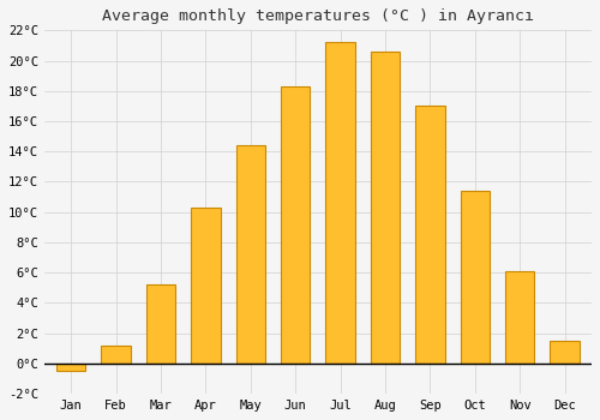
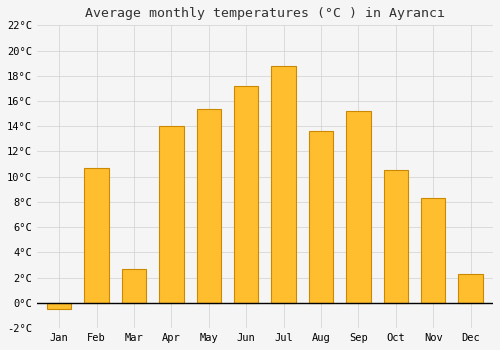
Feb: 1.2°C -> 10.7°C
Mar: 5.2°C -> 2.7°C
Apr: 10.3°C -> 14.0°C
May: 14.4°C -> 15.4°C
Jun: 18.3°C -> 17.2°C
Jul: 21.2°C -> 18.8°C
Aug: 20.6°C -> 13.6°C
Sep: 17.0°C -> 15.2°C
Oct: 11.4°C -> 10.5°C
Nov: 6.1°C -> 8.3°C
Dec: 1.5°C -> 2.3°C
